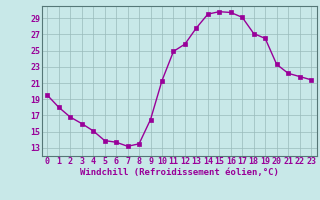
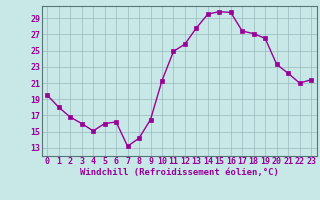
5: 13.9 -> 16.0
6: 13.7 -> 16.2
8: 13.5 -> 14.2
17: 29.1 -> 27.4
22: 21.8 -> 21.0
